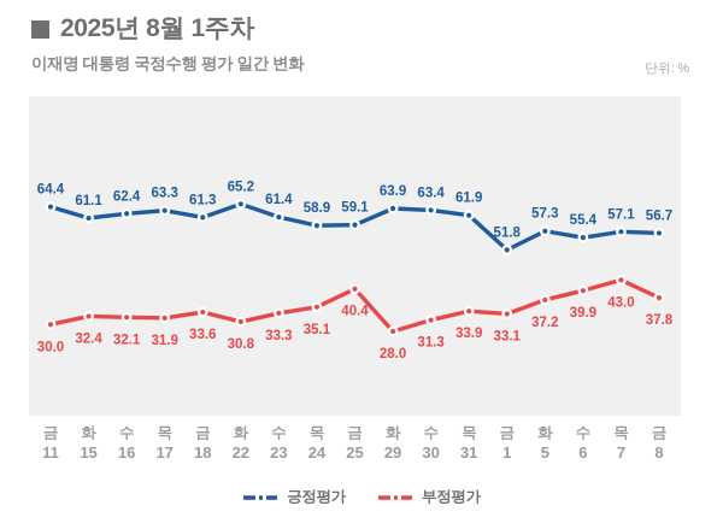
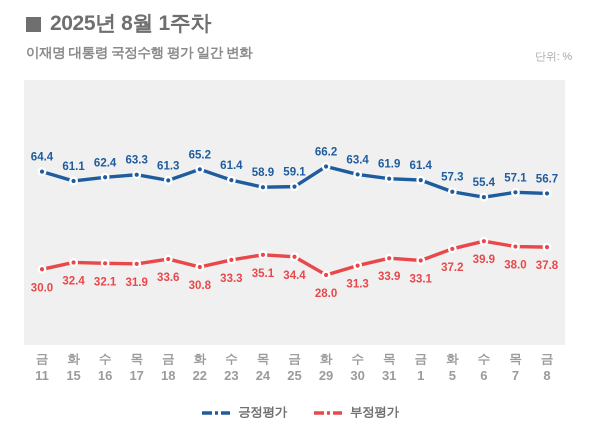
부정평가/금 25: 40.4 -> 34.4
긍정평가/화 29: 63.9 -> 66.2
긍정평가/금 1: 51.8 -> 61.4
부정평가/목 7: 43.0 -> 38.0
